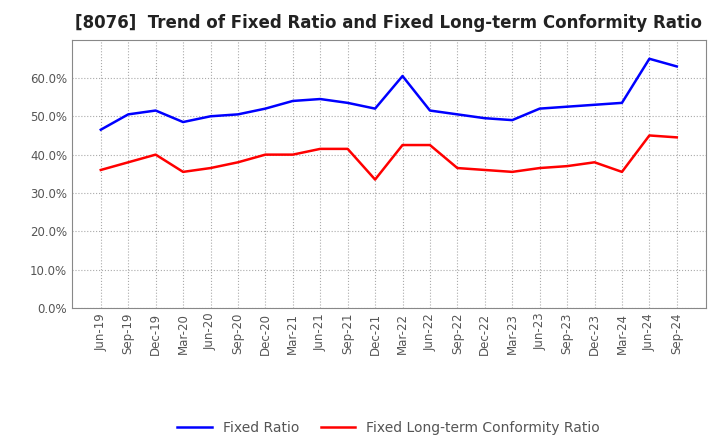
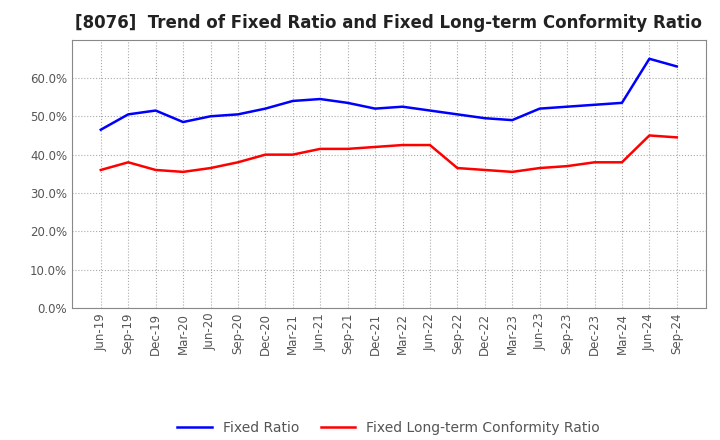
Fixed Long-term Conformity Ratio/Dec-19: 40.0% -> 36.0%
Fixed Long-term Conformity Ratio/Dec-21: 33.5% -> 42.0%
Fixed Ratio/Mar-22: 60.5% -> 52.5%
Fixed Long-term Conformity Ratio/Mar-24: 35.5% -> 38.0%
